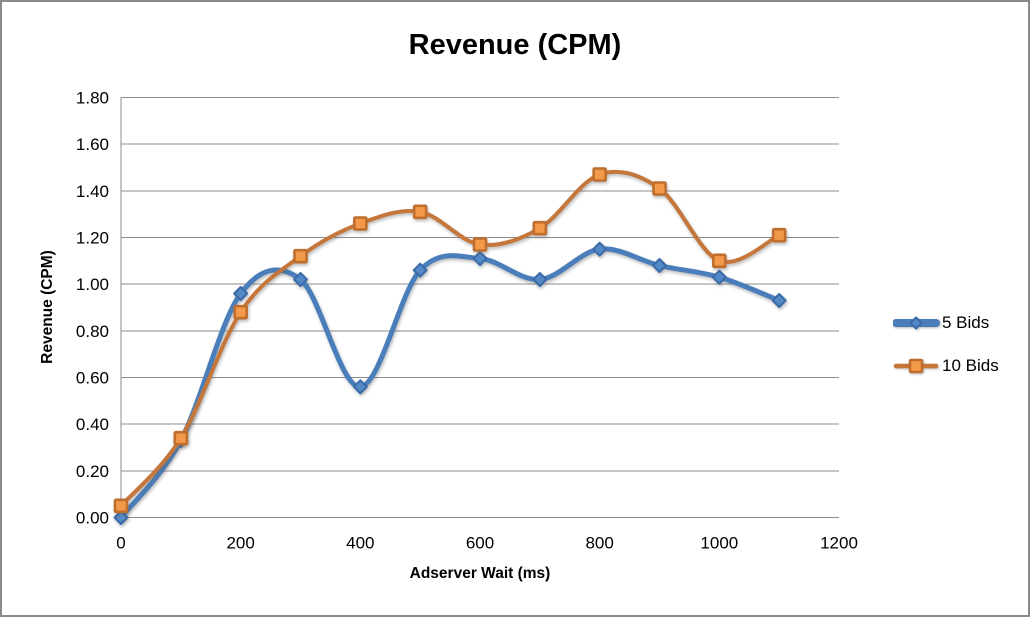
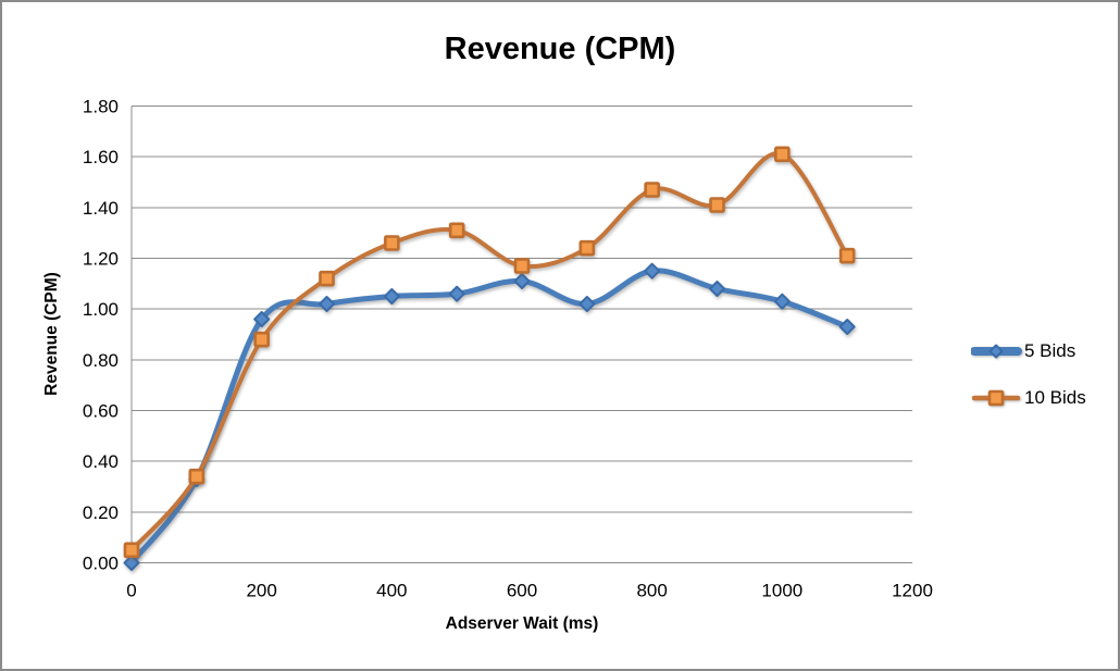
5 Bids/400: 0.56 -> 1.05
10 Bids/1000: 1.10 -> 1.61
